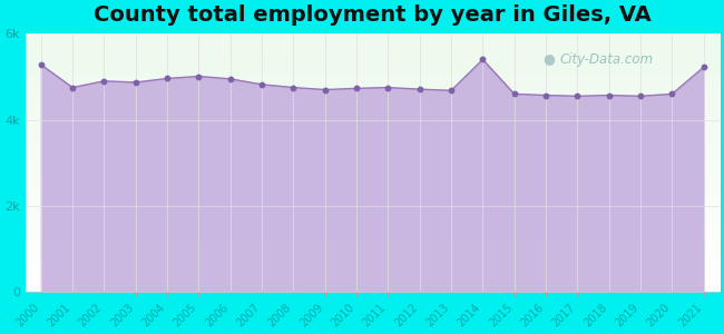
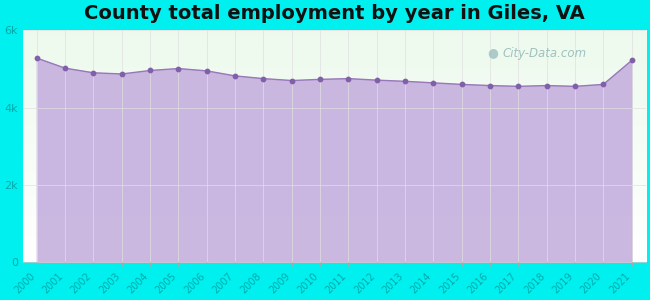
2001: 4.75k -> 5.02k
2014: 5.40k -> 4.64k
